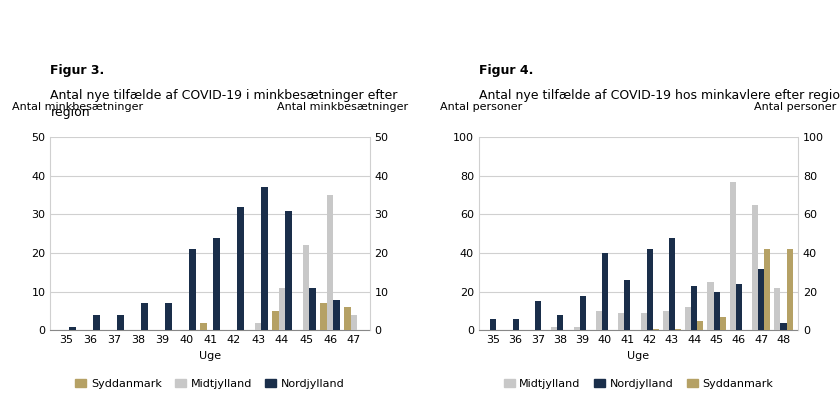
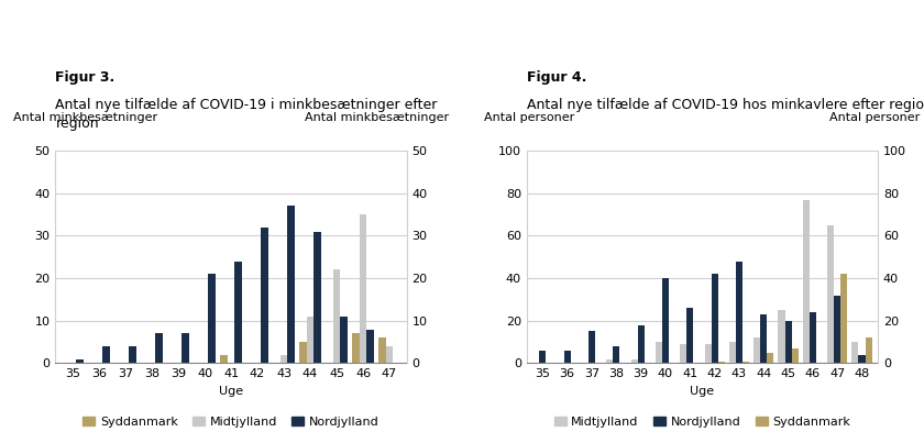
Midtjylland/48: 22 -> 10
Syddanmark/48: 42 -> 12
